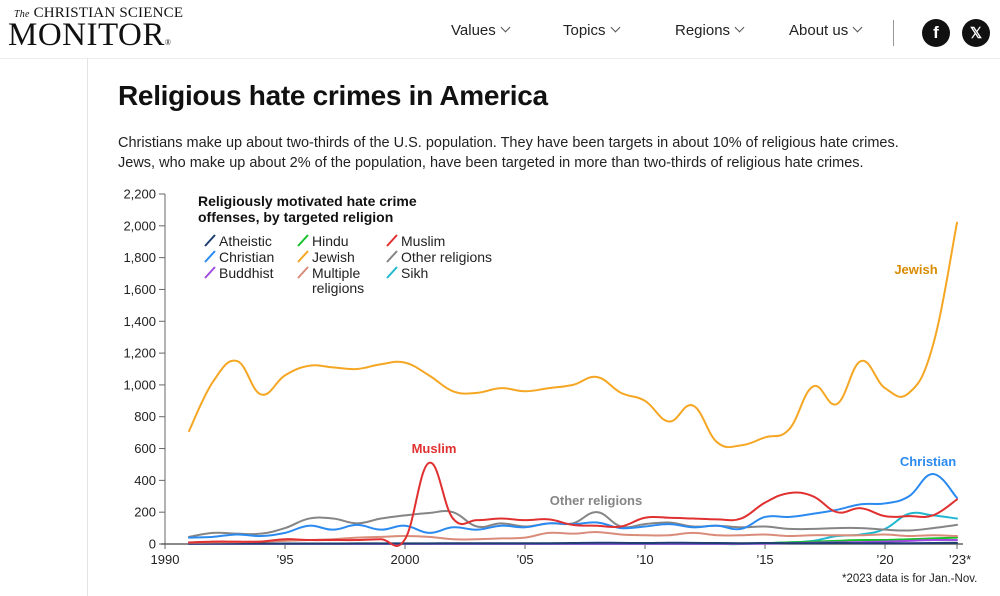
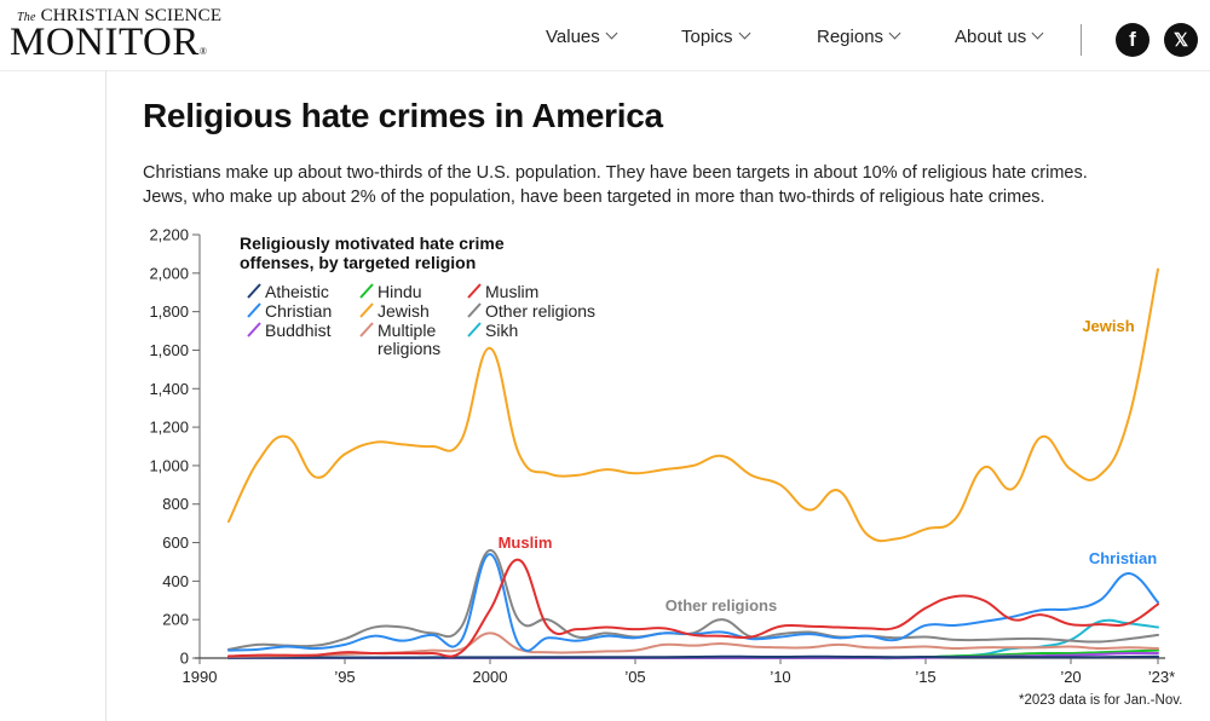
Christian/2000: 120 -> 540
Jewish/2000: 1140 -> 1610
Multiple religions/2000: 50 -> 130
Muslim/2000: 30 -> 250
Other religions/2000: 180 -> 560
